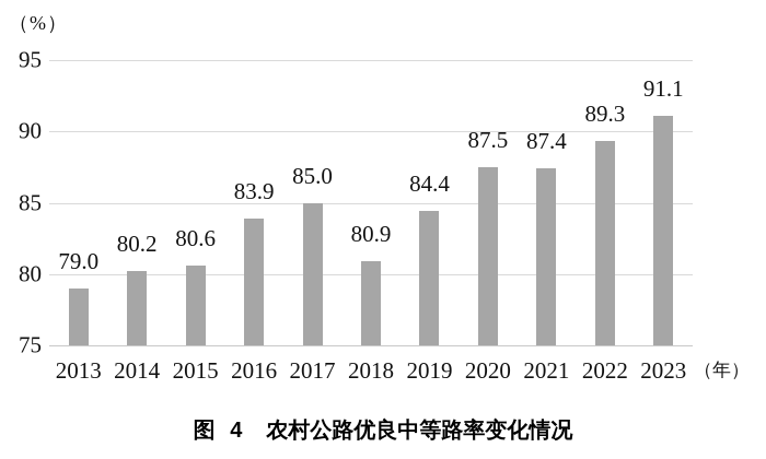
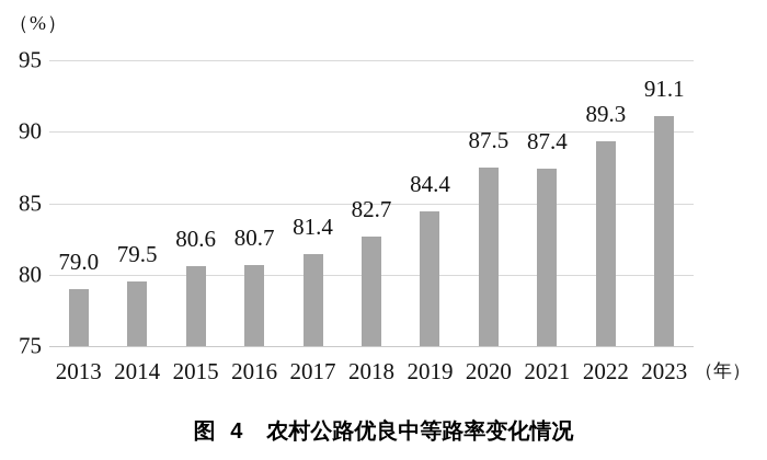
2014: 80.2 -> 79.5
2016: 83.9 -> 80.7
2017: 85.0 -> 81.4
2018: 80.9 -> 82.7
